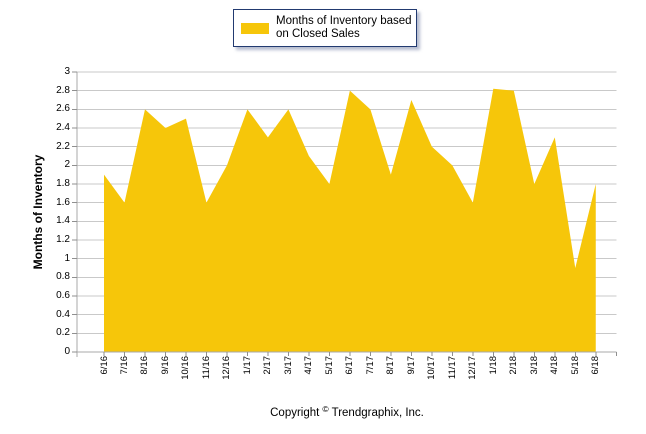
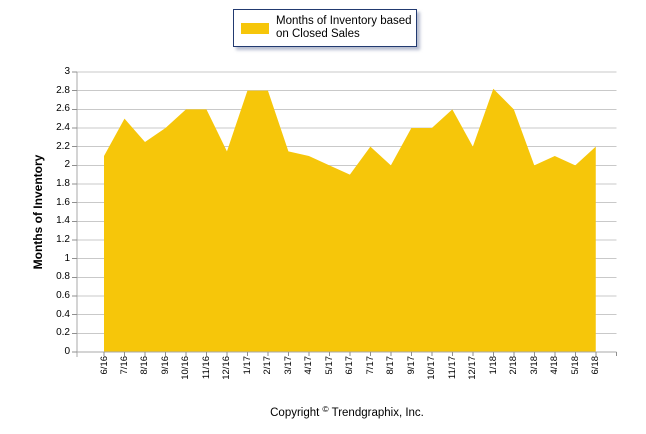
6/16: 1.9 -> 2.1
7/16: 1.6 -> 2.5
8/16: 2.6 -> 2.2
10/16: 2.5 -> 2.6
11/16: 1.6 -> 2.6
12/16: 2.0 -> 2.1
1/17: 2.6 -> 2.8
2/17: 2.3 -> 2.8
3/17: 2.6 -> 2.1
5/17: 1.8 -> 2.0
6/17: 2.8 -> 1.9
7/17: 2.6 -> 2.2
8/17: 1.9 -> 2.0
9/17: 2.7 -> 2.4
10/17: 2.2 -> 2.4
11/17: 2.0 -> 2.6
12/17: 1.6 -> 2.2
2/18: 2.8 -> 2.6
3/18: 1.8 -> 2.0
4/18: 2.3 -> 2.1
5/18: 0.9 -> 2.0
6/18: 1.8 -> 2.2
